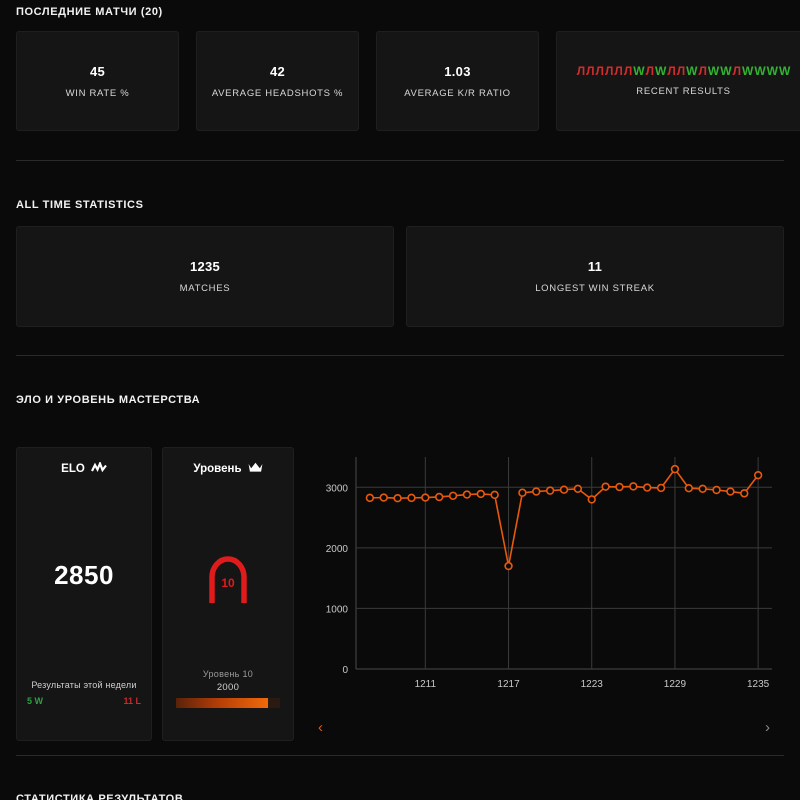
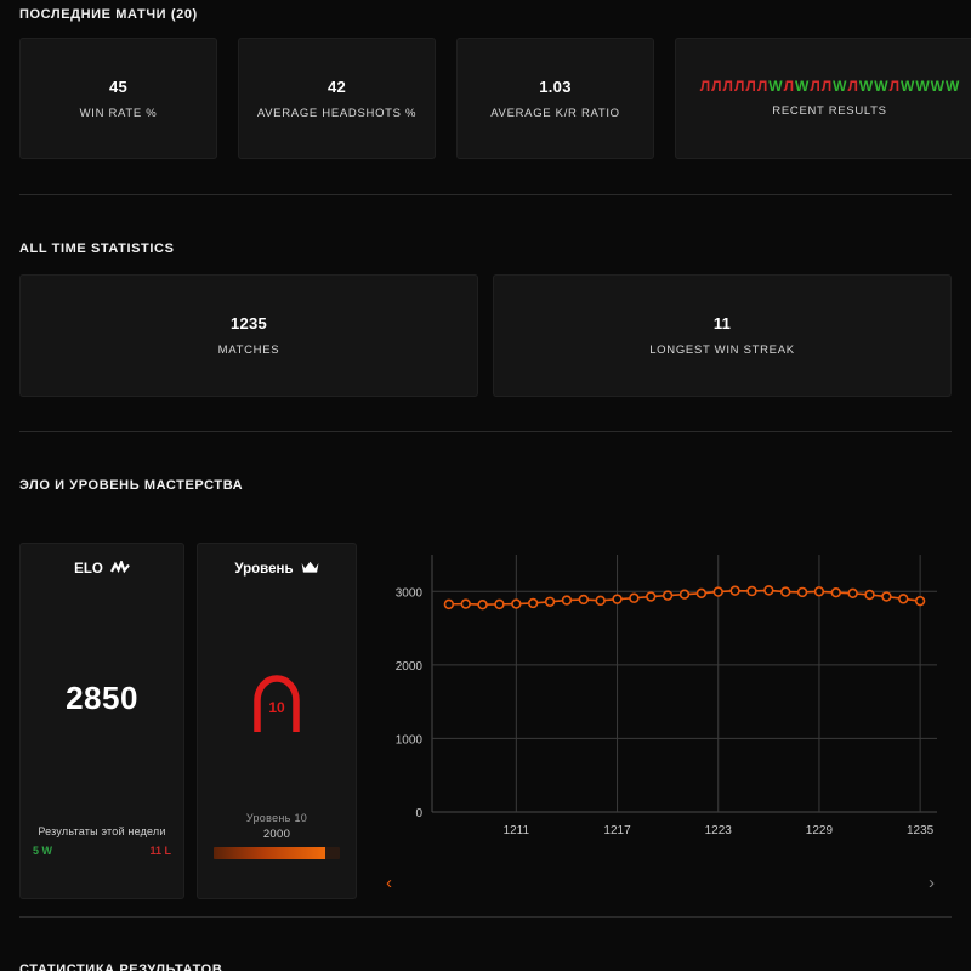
1217: 1700 -> 2900
1223: 2800 -> 3000
1229: 3300 -> 3000
1235: 3200 -> 2900
